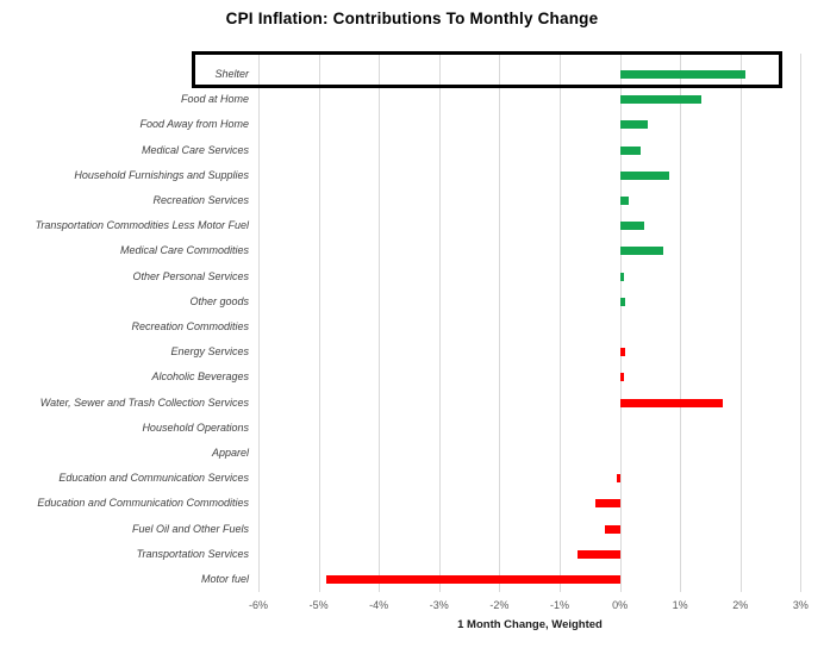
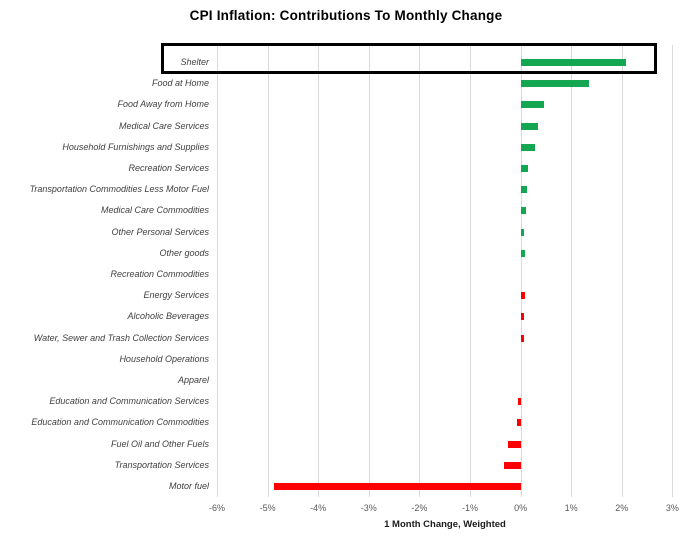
Household Furnishings and Supplies: 0.8% -> 0.3%
Transportation Commodities Less Motor Fuel: 0.4% -> 0.1%
Medical Care Commodities: 0.7% -> 0.1%
Water, Sewer and Trash Collection Services: 1.7% -> 0.1%
Education and Communication Commodities: -0.4% -> -0.1%
Transportation Services: -0.7% -> -0.3%
